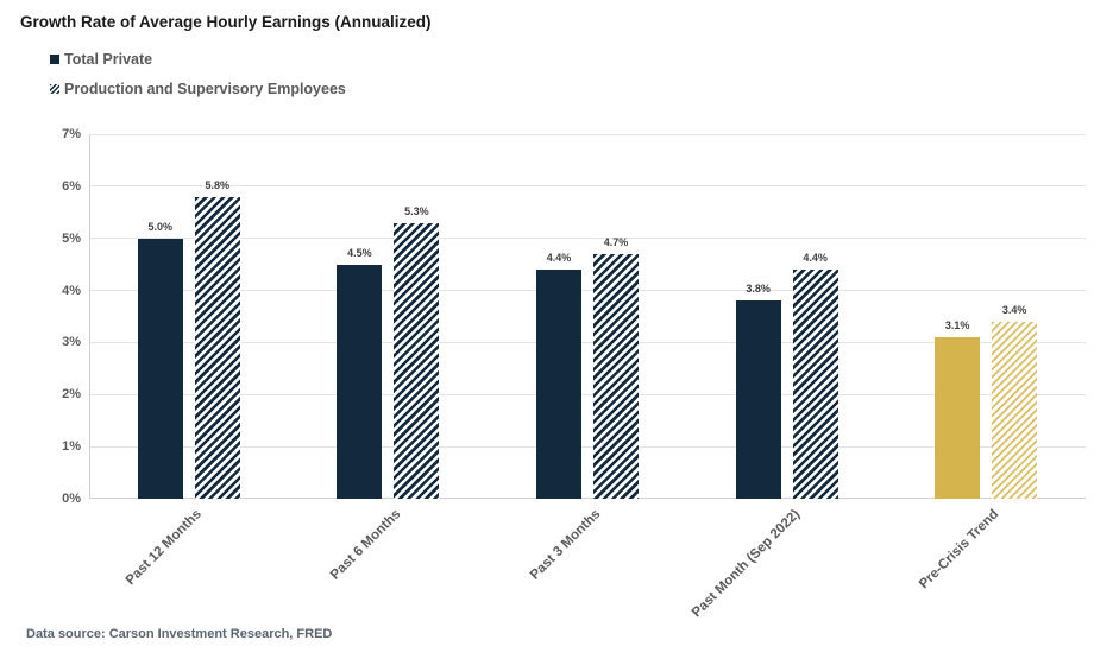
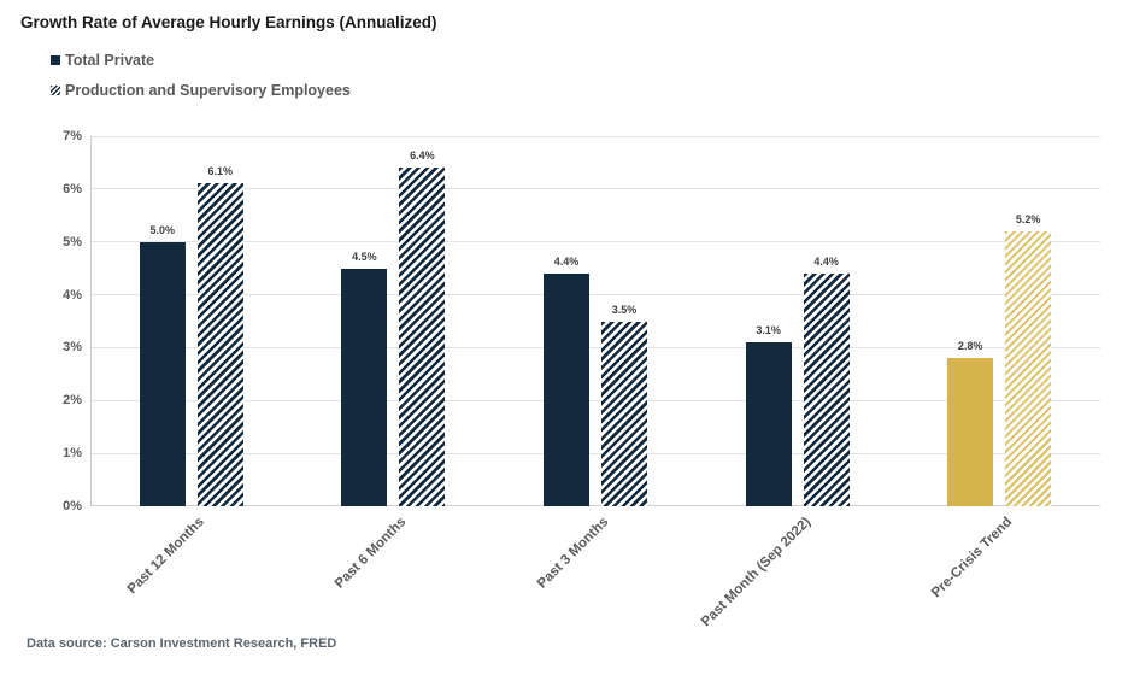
Production and Supervisory Employees/Past 12 Months: 5.8% -> 6.1%
Production and Supervisory Employees/Past 6 Months: 5.3% -> 6.4%
Production and Supervisory Employees/Past 3 Months: 4.7% -> 3.5%
Total Private/Past Month (Sep 2022): 3.8% -> 3.1%
Total Private/Pre-Crisis Trend: 3.1% -> 2.8%
Production and Supervisory Employees/Pre-Crisis Trend: 3.4% -> 5.2%
